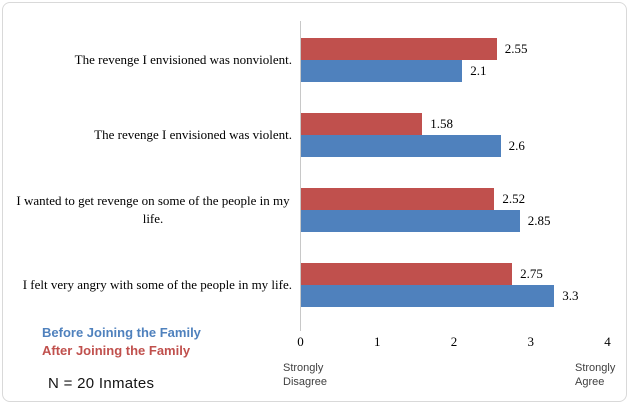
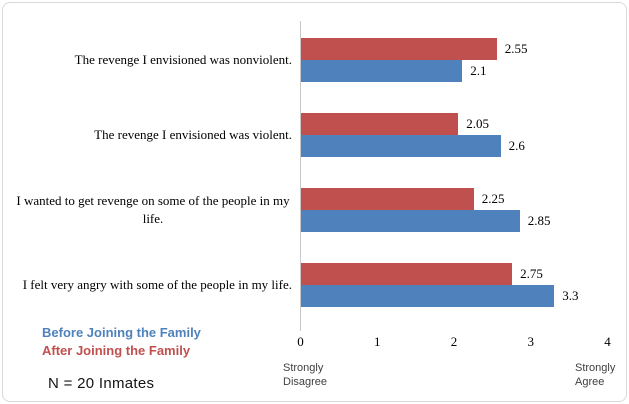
After Joining the Family/The revenge I envisioned was violent.: 1.58 -> 2.05
After Joining the Family/I wanted to get revenge on some of the people in my life.: 2.52 -> 2.25
